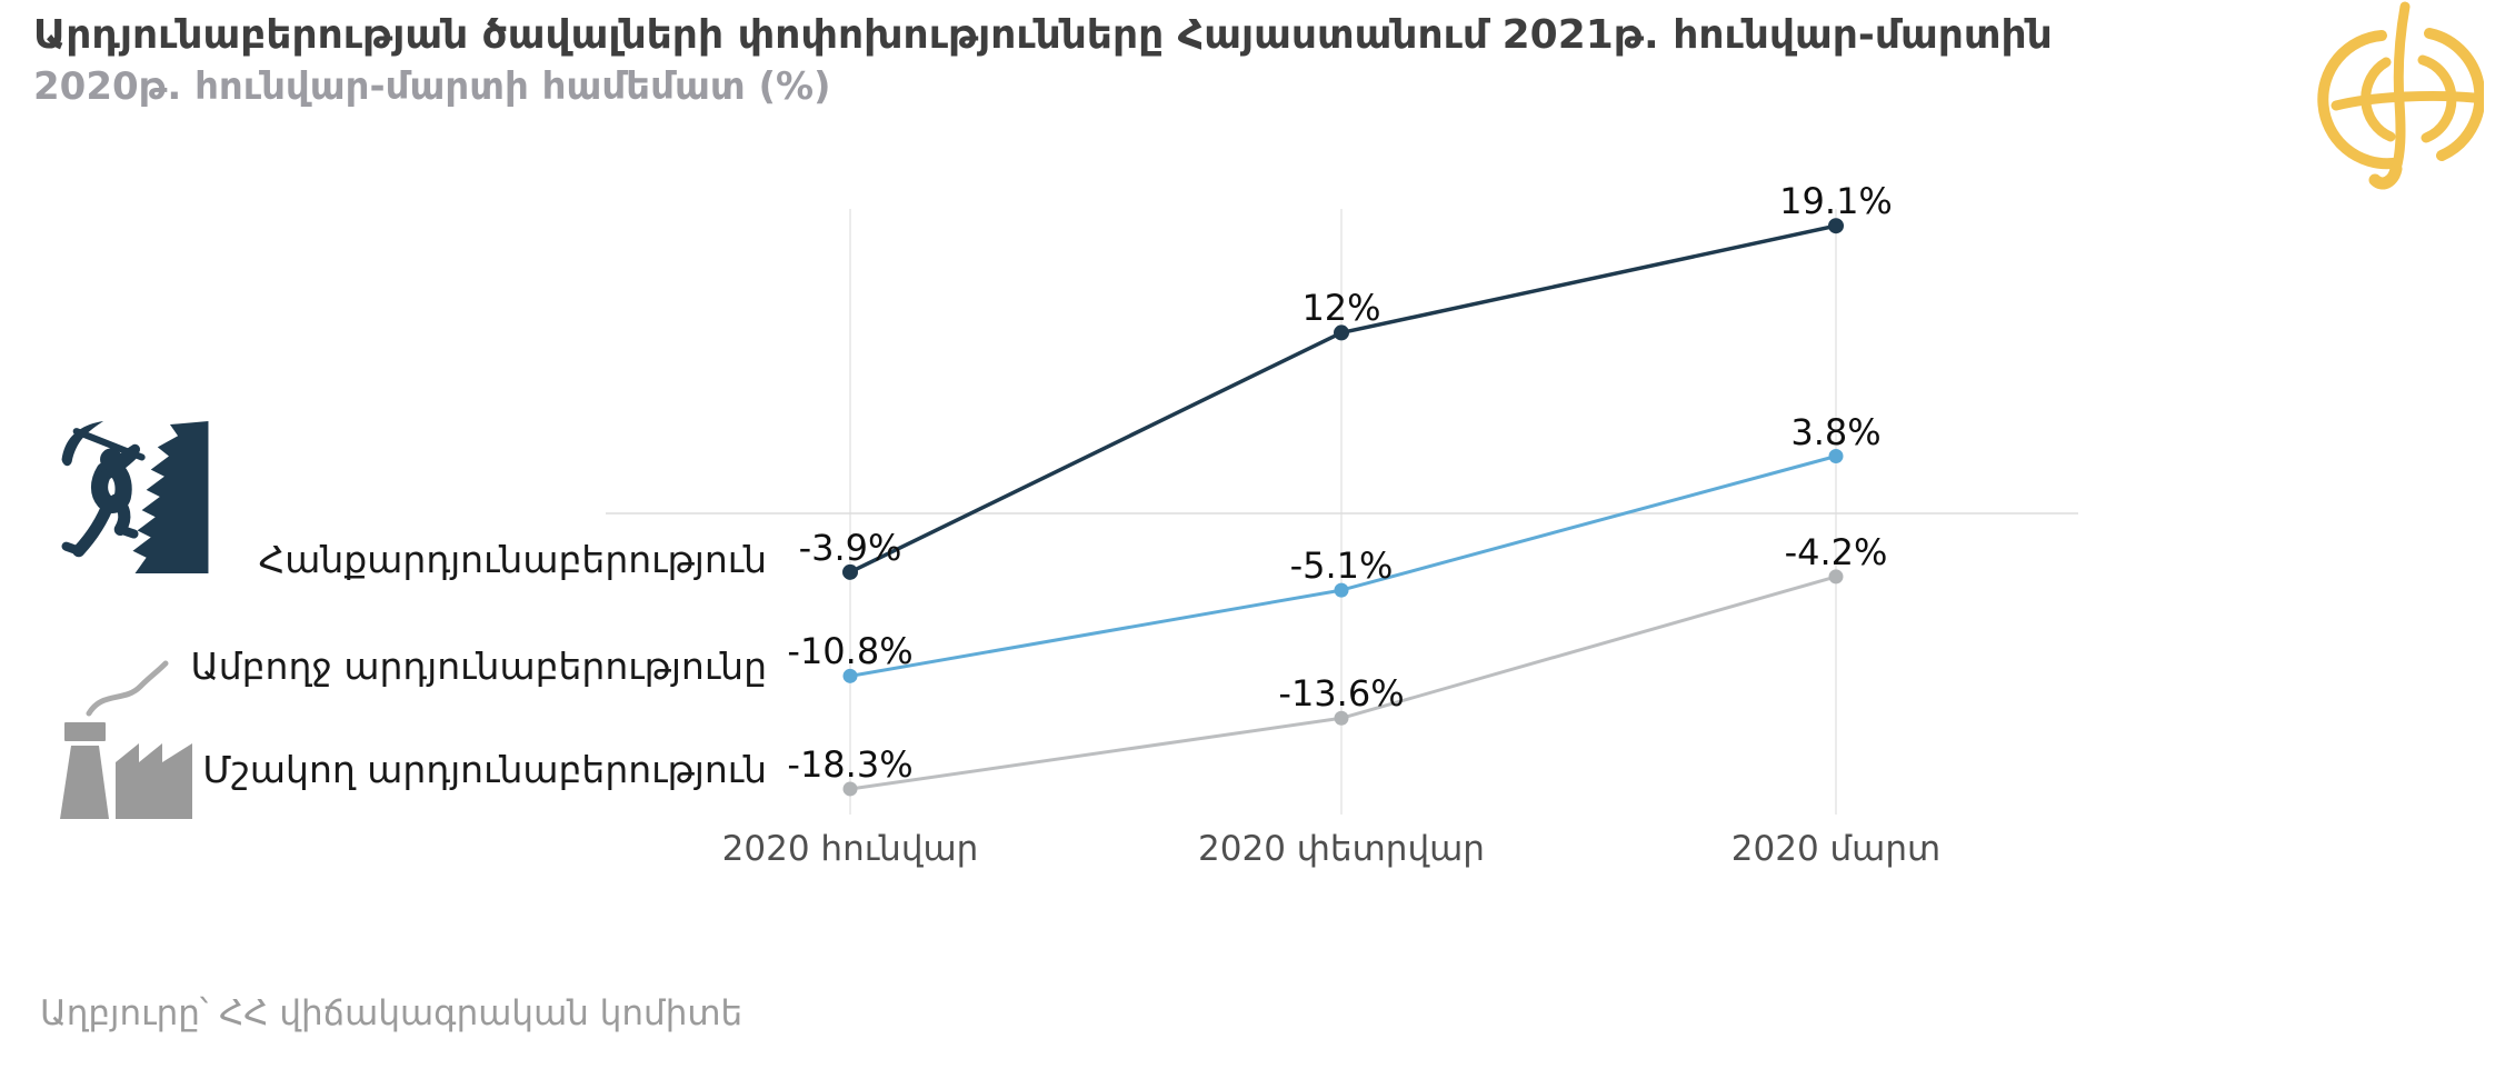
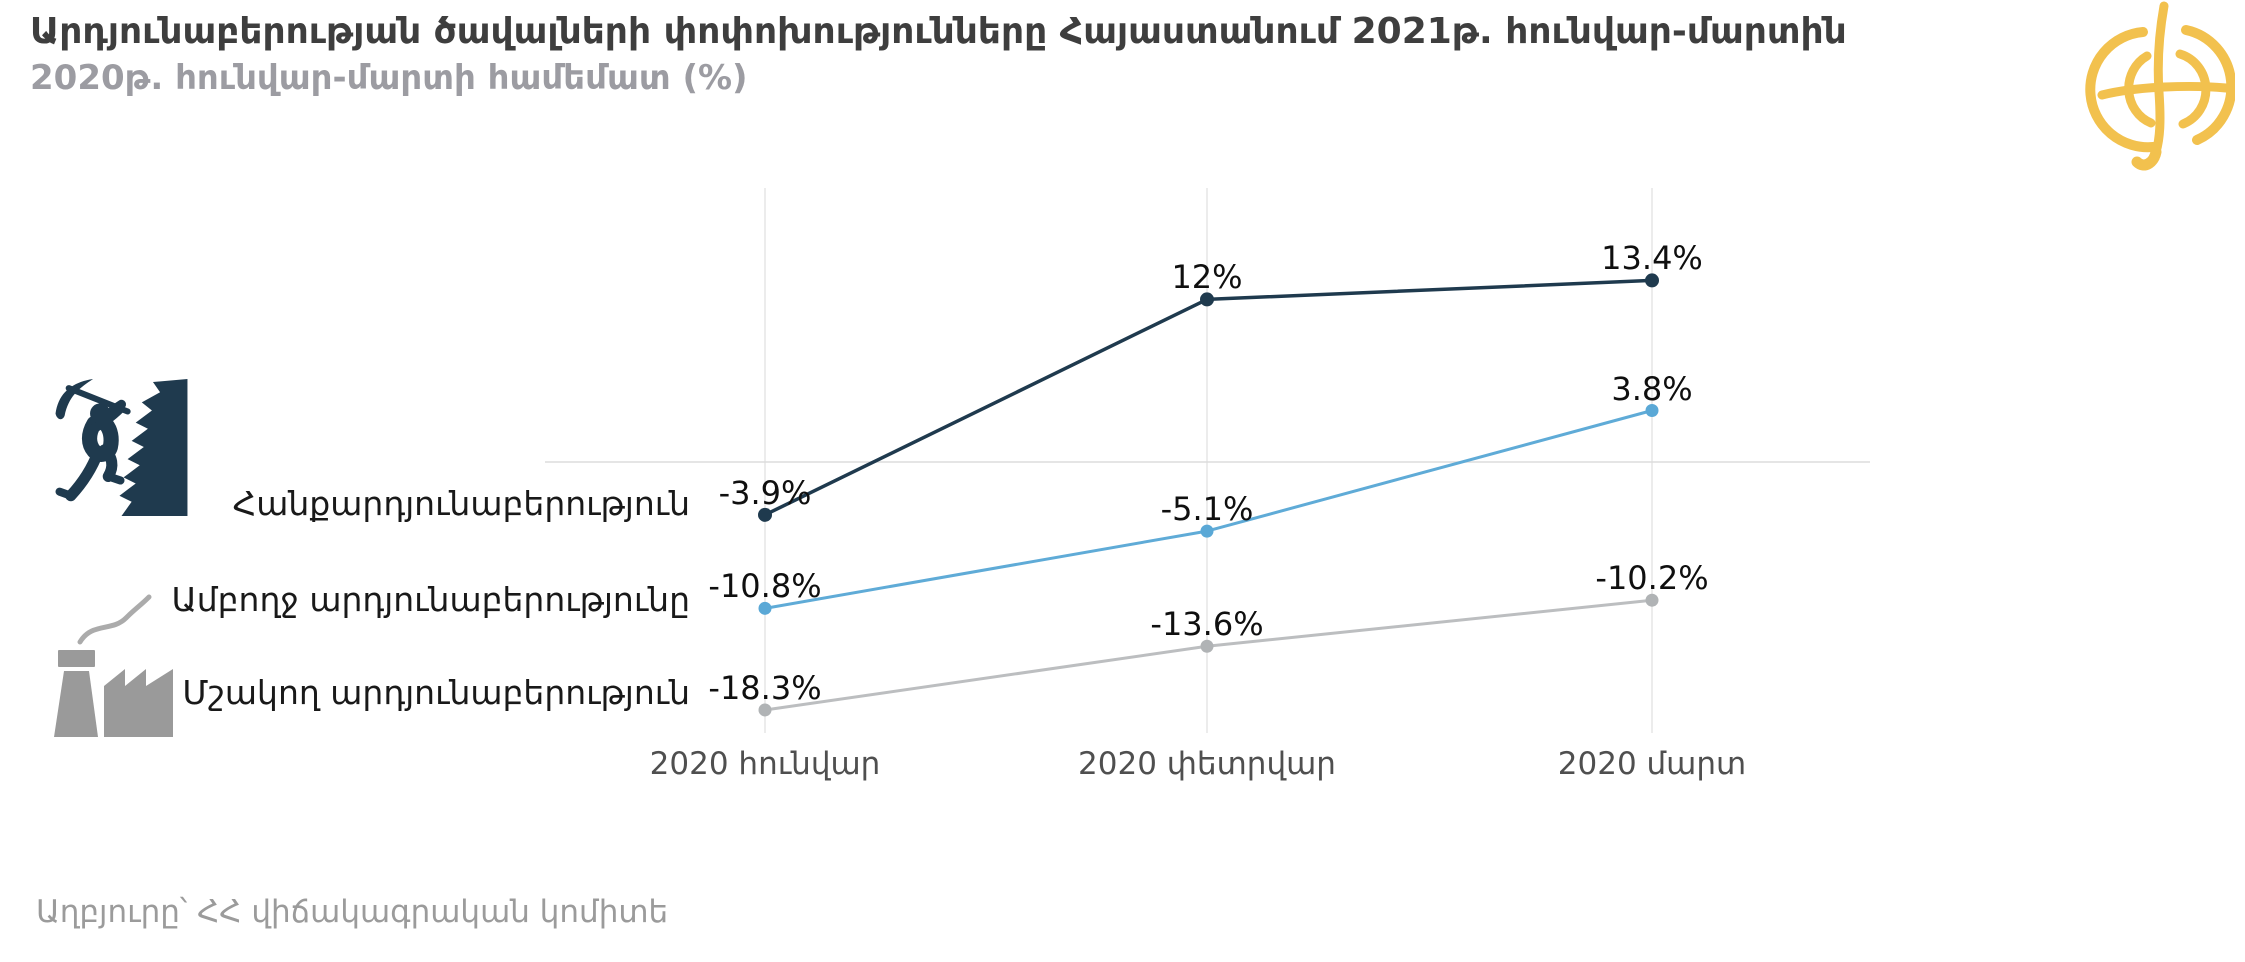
Հանքարդյունաբերություն/2020 մարտ: 19.1% -> 13.4%
Մշակող արդյունաբերություն/2020 մարտ: -4.2% -> -10.2%
